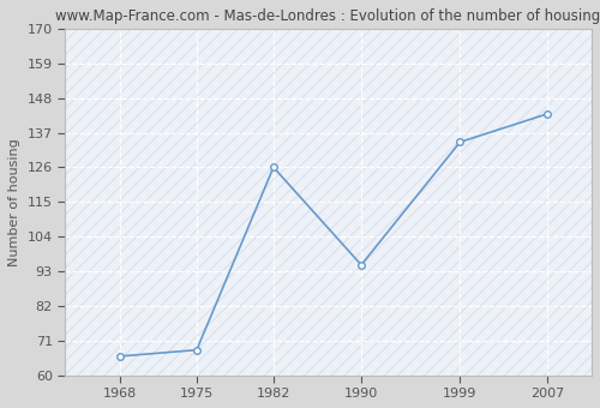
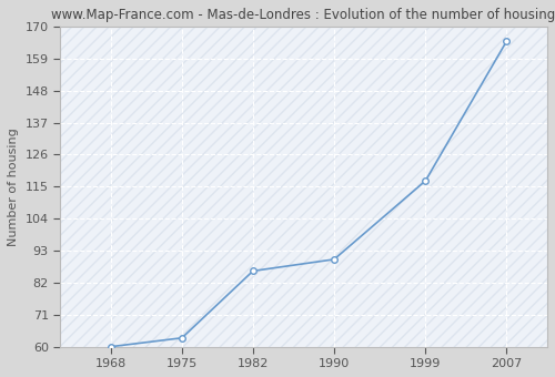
1968: 66 -> 60
1975: 68 -> 63
1982: 126 -> 86
1990: 95 -> 90
1999: 134 -> 117
2007: 143 -> 165
